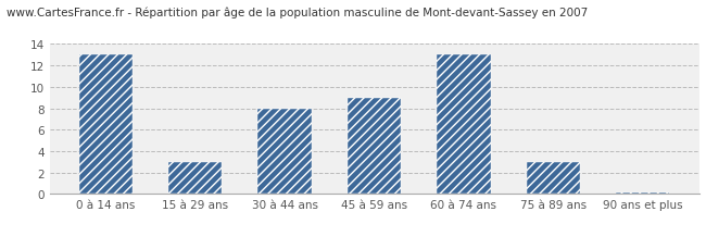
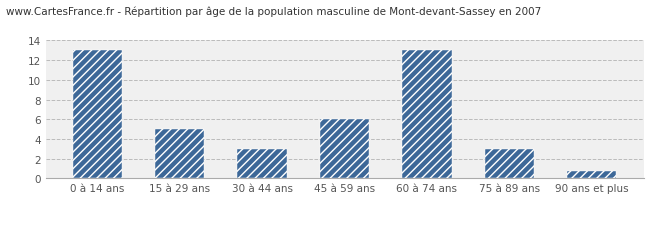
15 à 29 ans: 3.0 -> 5.0
30 à 44 ans: 8.0 -> 3.0
45 à 59 ans: 9.0 -> 6.0
90 ans et plus: 0.1 -> 0.8
